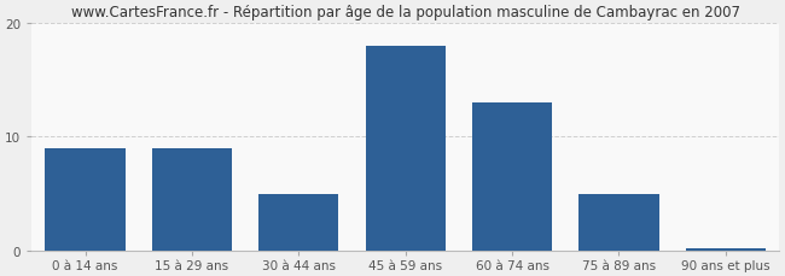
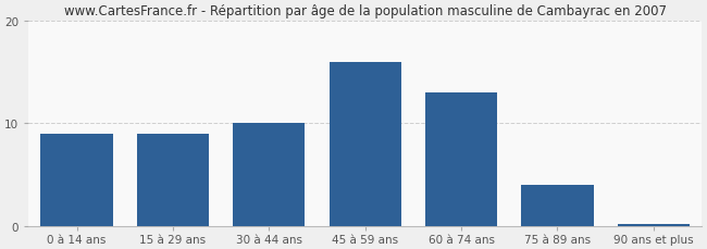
30 à 44 ans: 5.0 -> 10.0
45 à 59 ans: 18.0 -> 16.0
75 à 89 ans: 5.0 -> 4.0
